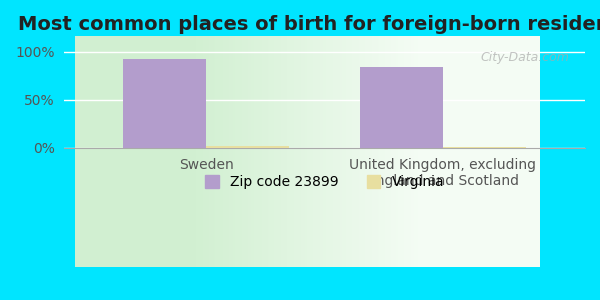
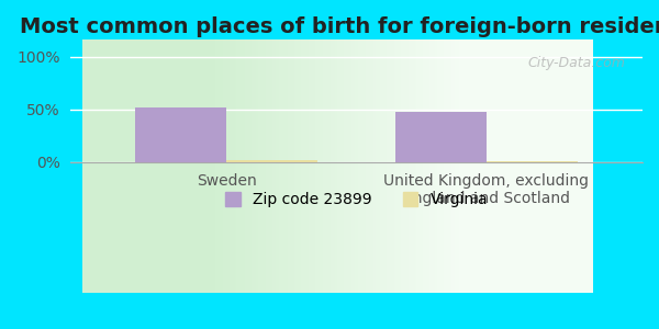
Zip code 23899/Sweden: 92% -> 52%
Zip code 23899/United Kingdom, excluding England and Scotland: 84% -> 48%
